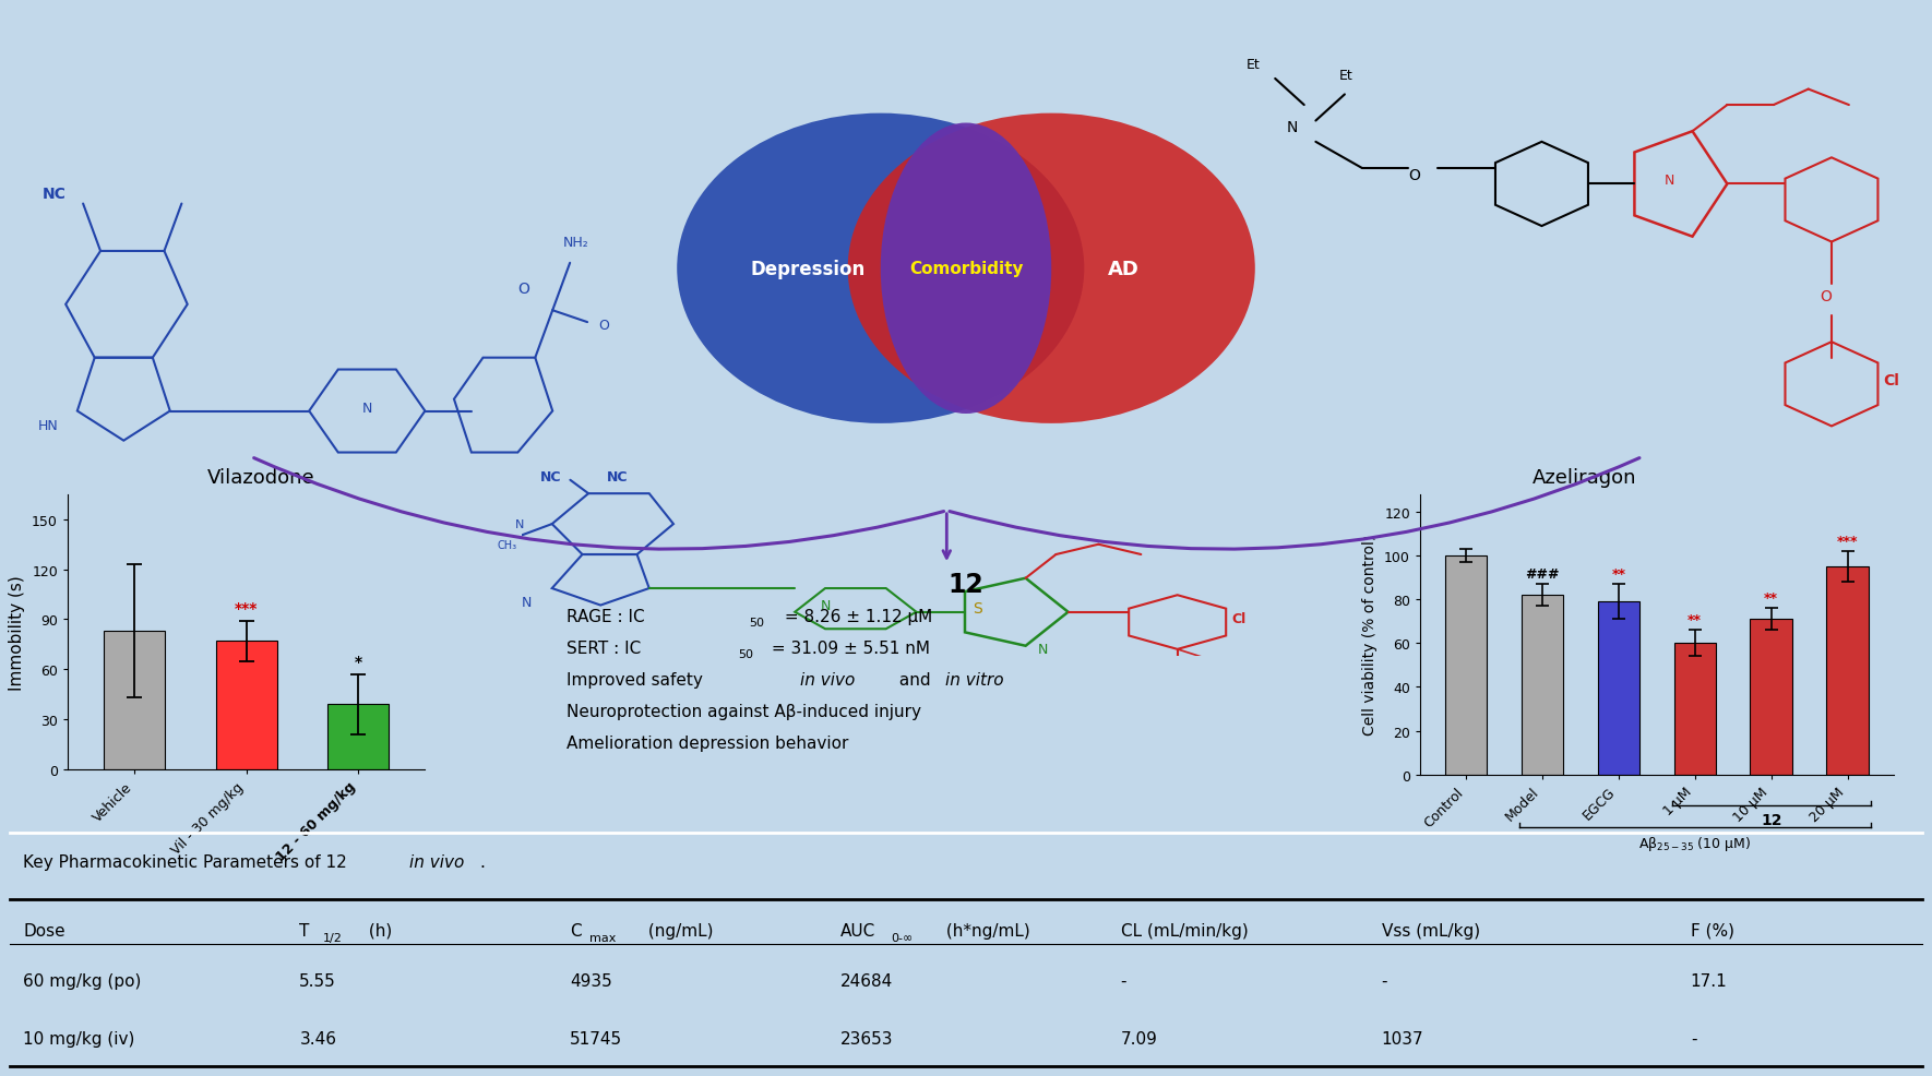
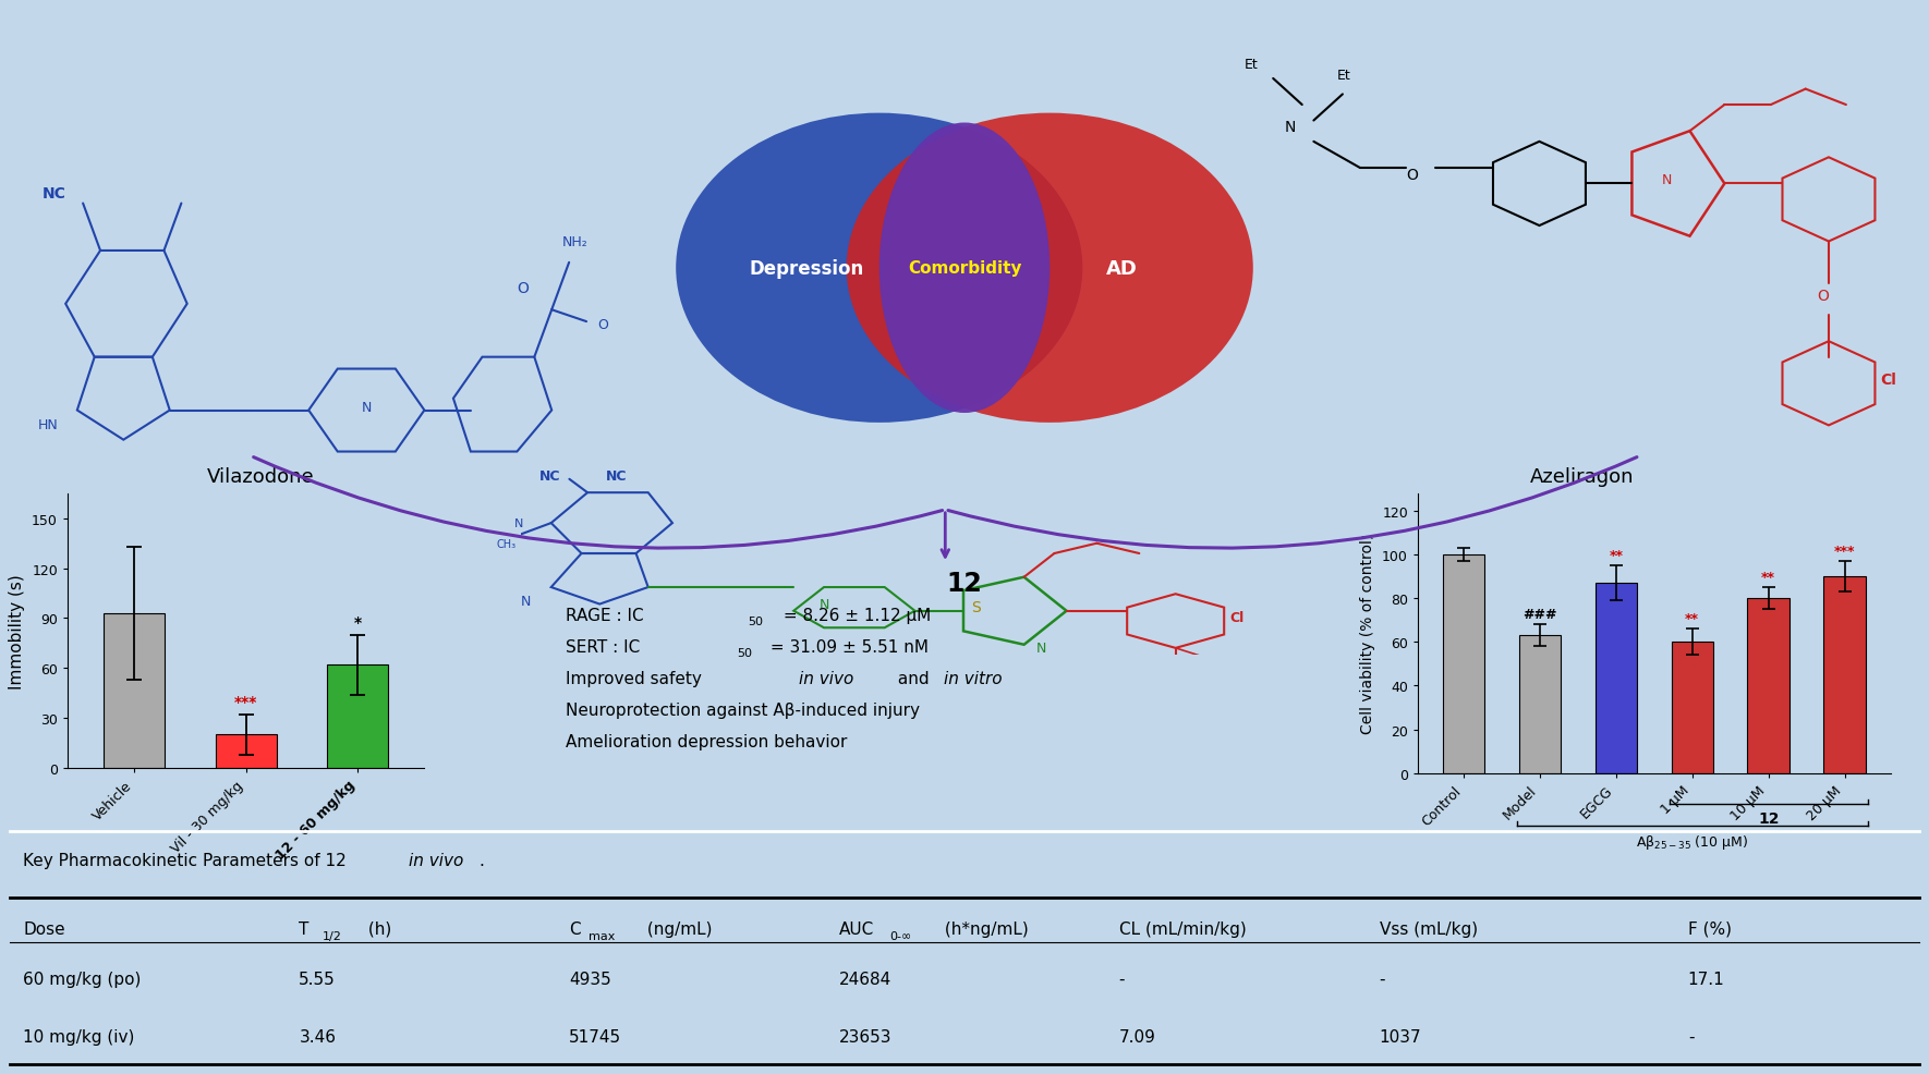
Vehicle: 83 -> 93
Vil - 30 mg/kg: 77 -> 20
12 - 60 mg/kg: 39 -> 62
Model: 82 -> 63
EGCG: 79 -> 87
10 μM: 71 -> 80
20 μM: 95 -> 90
